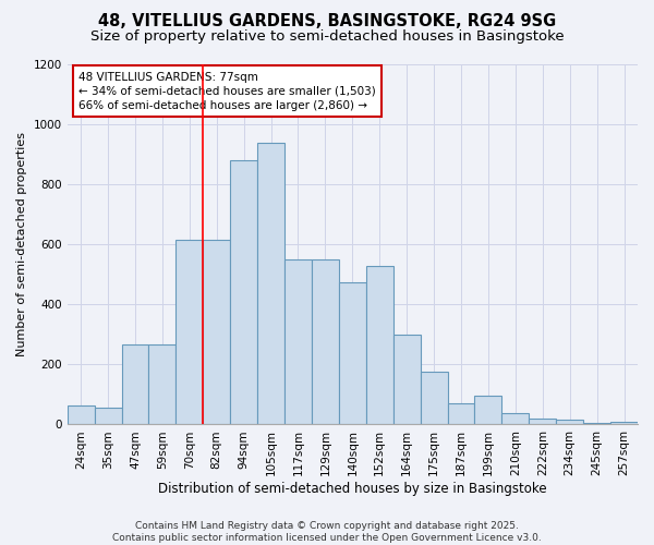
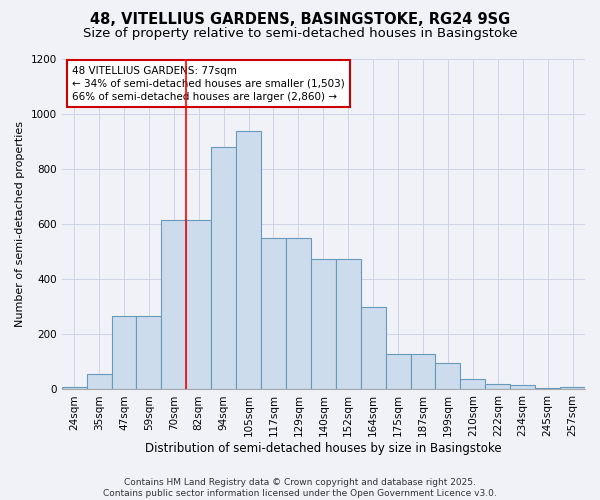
24sqm: 65 -> 10
152sqm: 530 -> 475
175sqm: 175 -> 130
187sqm: 70 -> 130
